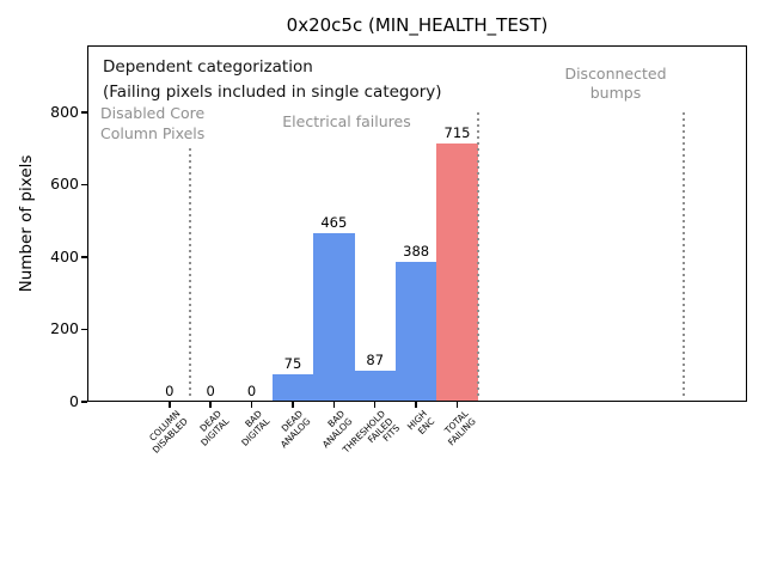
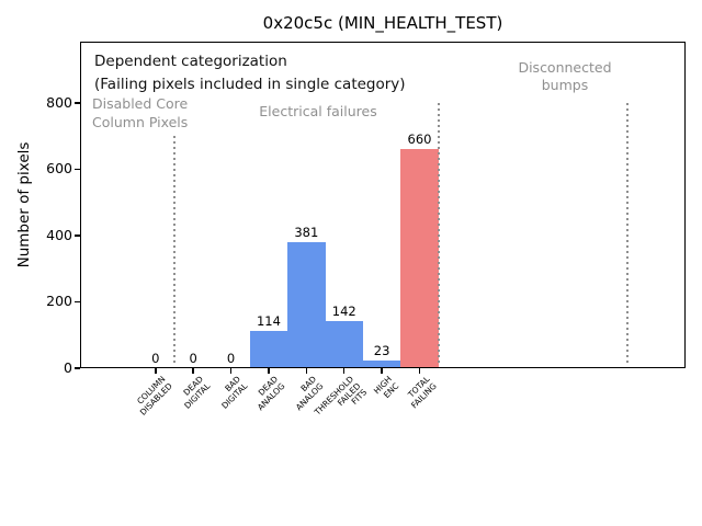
DEAD ANALOG: 75 -> 114
BAD ANALOG: 465 -> 381
THRESHOLD FAILED FITS: 87 -> 142
HIGH ENC: 388 -> 23
TOTAL FAILING: 715 -> 660
